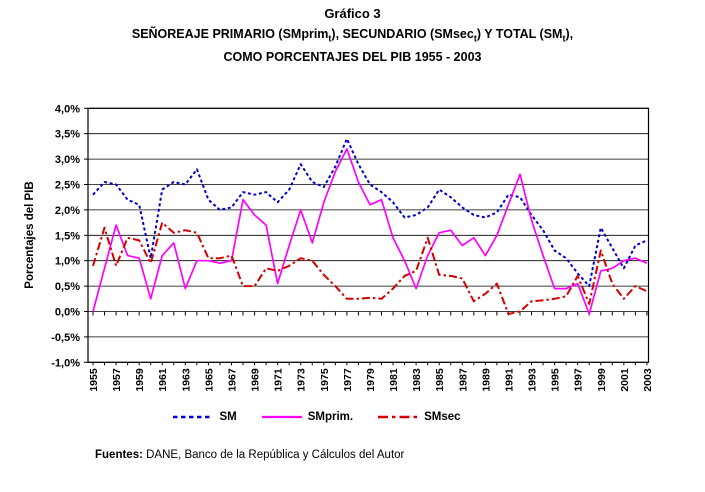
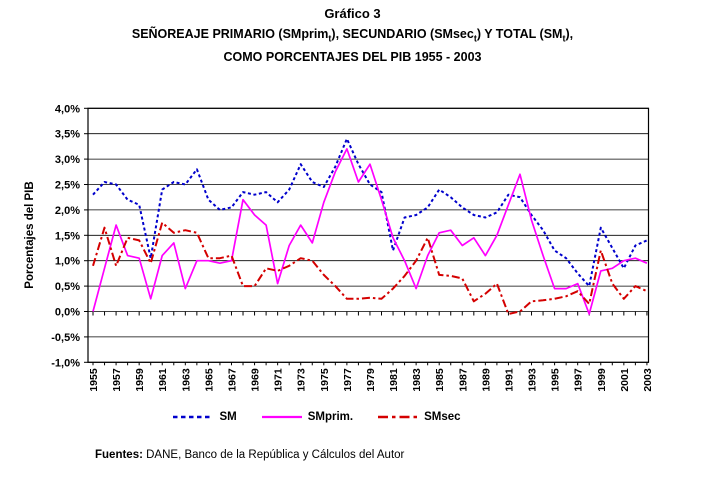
SMprim./1973: 2,0% -> 1,7%
SMprim./1979: 2,1% -> 2,9%
SM/1981: 2,1% -> 1,2%
SMsec/1983: 0,8% -> 1,0%
SMsec/1997: 0,7% -> 0,4%
